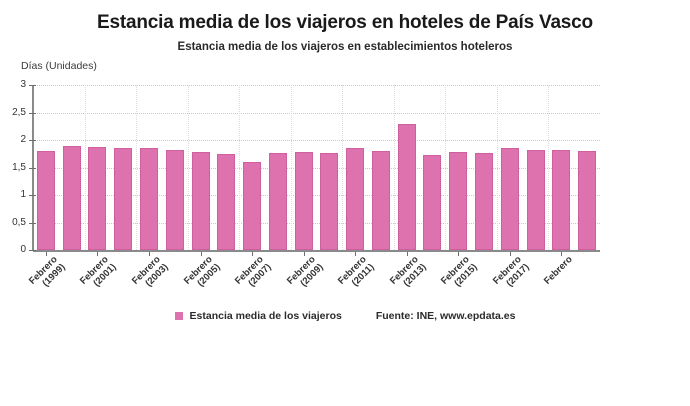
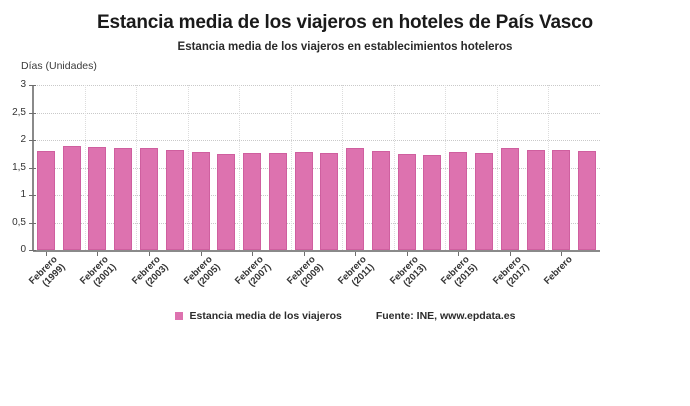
Febrero (2007): 1.6 -> 1.8
Febrero (2013): 2.3 -> 1.7
